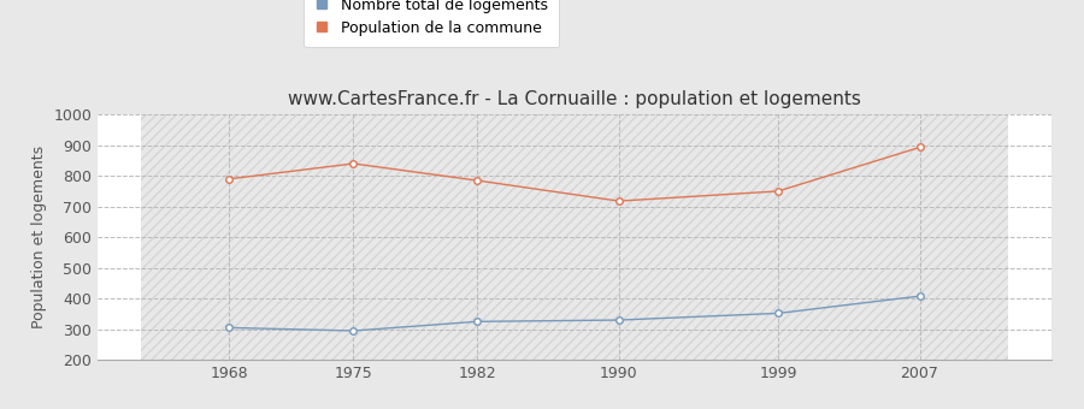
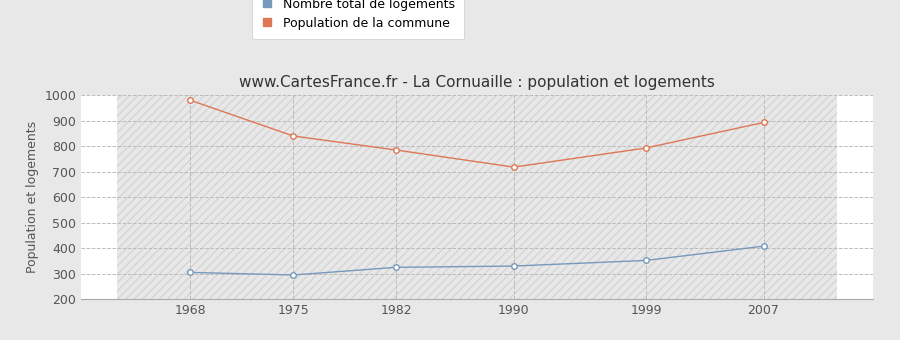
Population de la commune/1968: 790 -> 980
Population de la commune/1999: 750 -> 793
